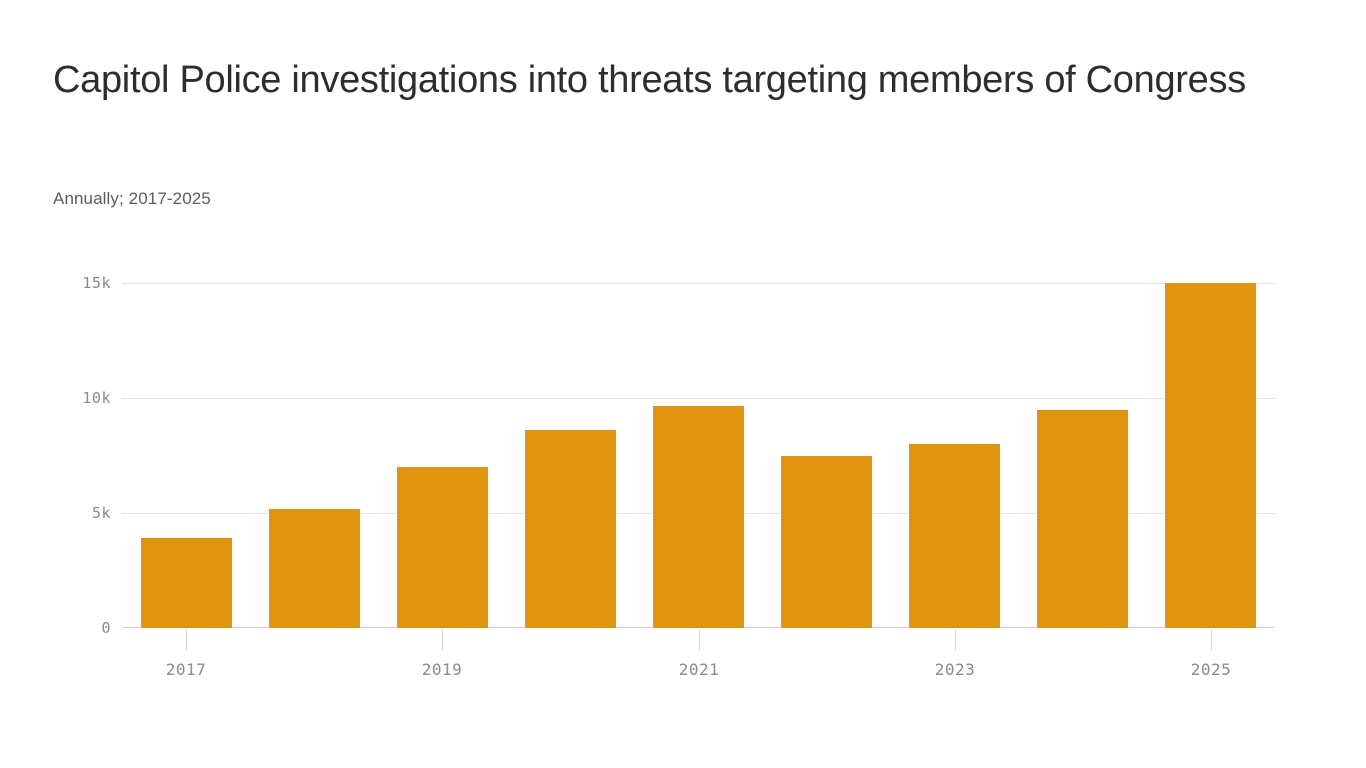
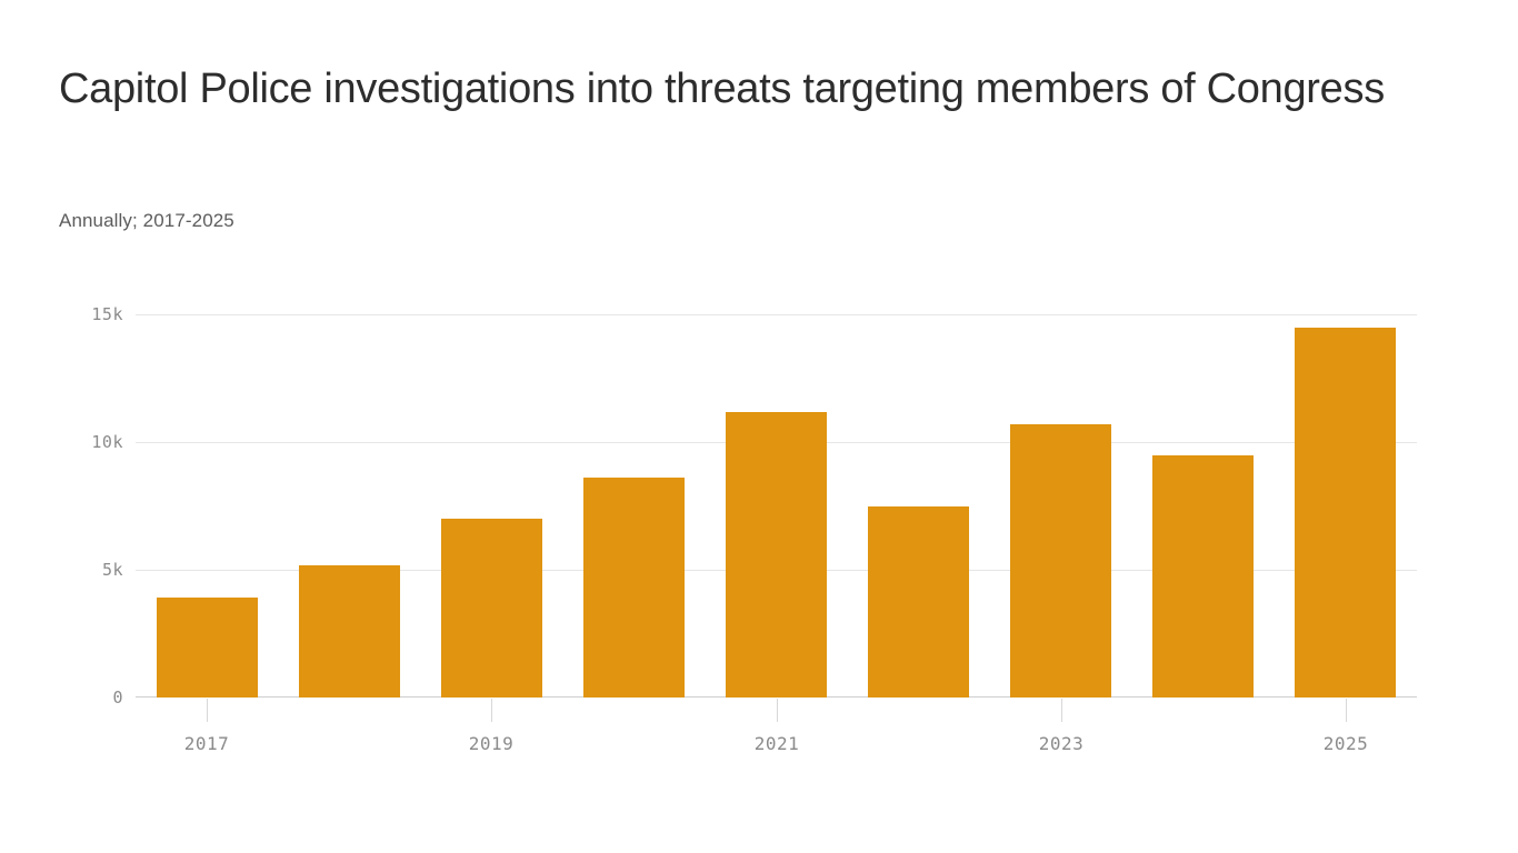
2021: 9.6k -> 11.2k
2023: 8.0k -> 10.7k
2025: 15.0k -> 14.5k
